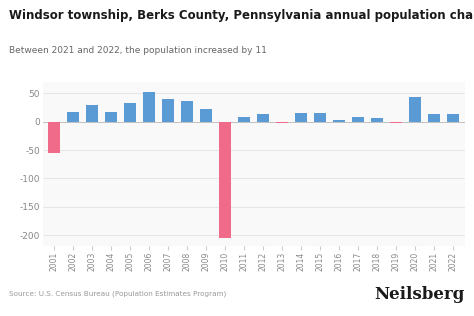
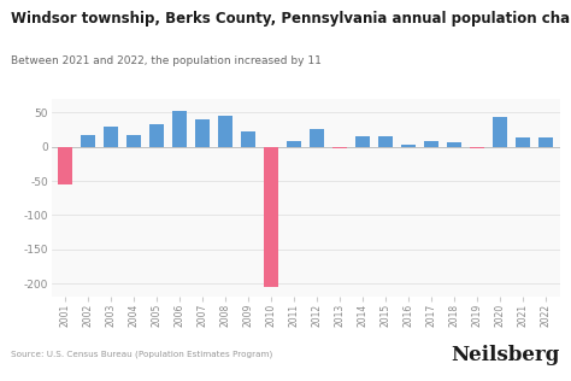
2008: 36 -> 46
2012: 14 -> 26
